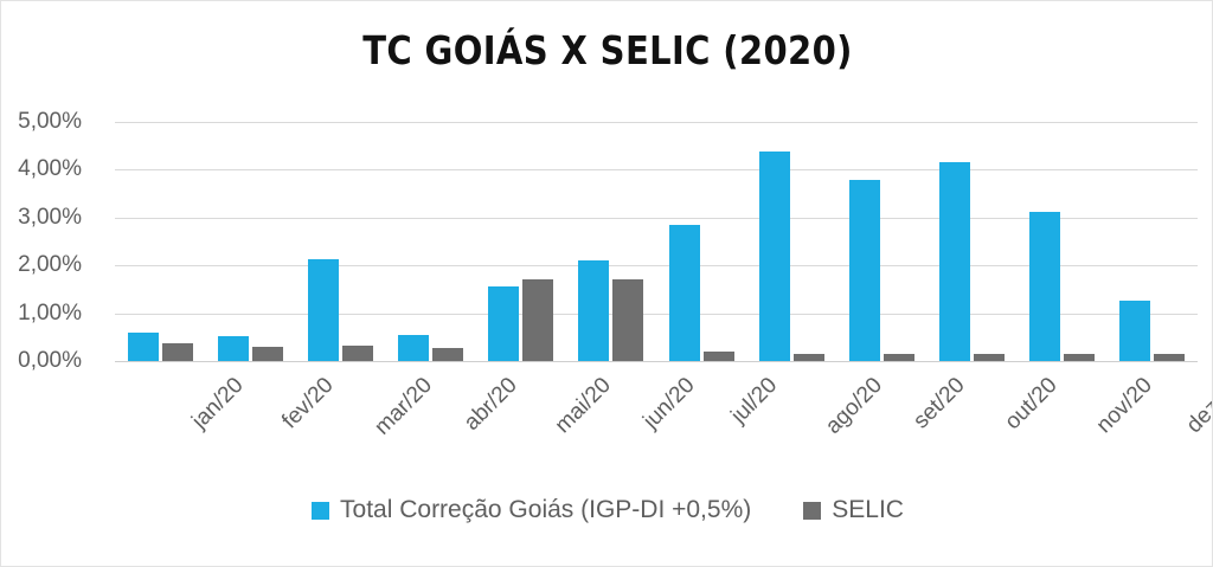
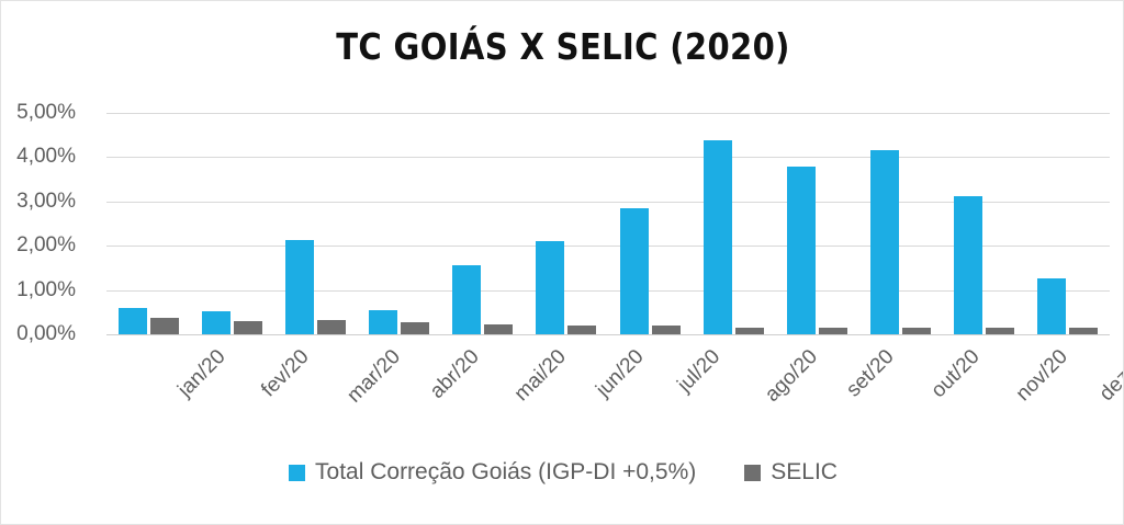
SELIC/mai/20: 1,7% -> 0,2%
SELIC/jun/20: 1,7% -> 0,2%
